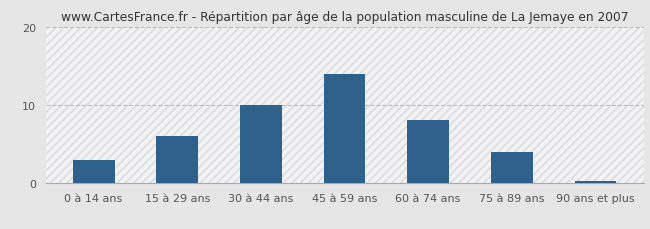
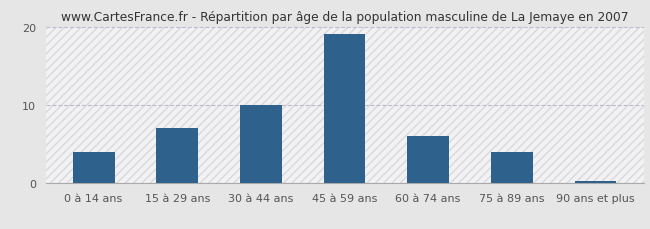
0 à 14 ans: 3.0 -> 4.0
15 à 29 ans: 6.0 -> 7.0
45 à 59 ans: 14.0 -> 19.0
60 à 74 ans: 8.0 -> 6.0
